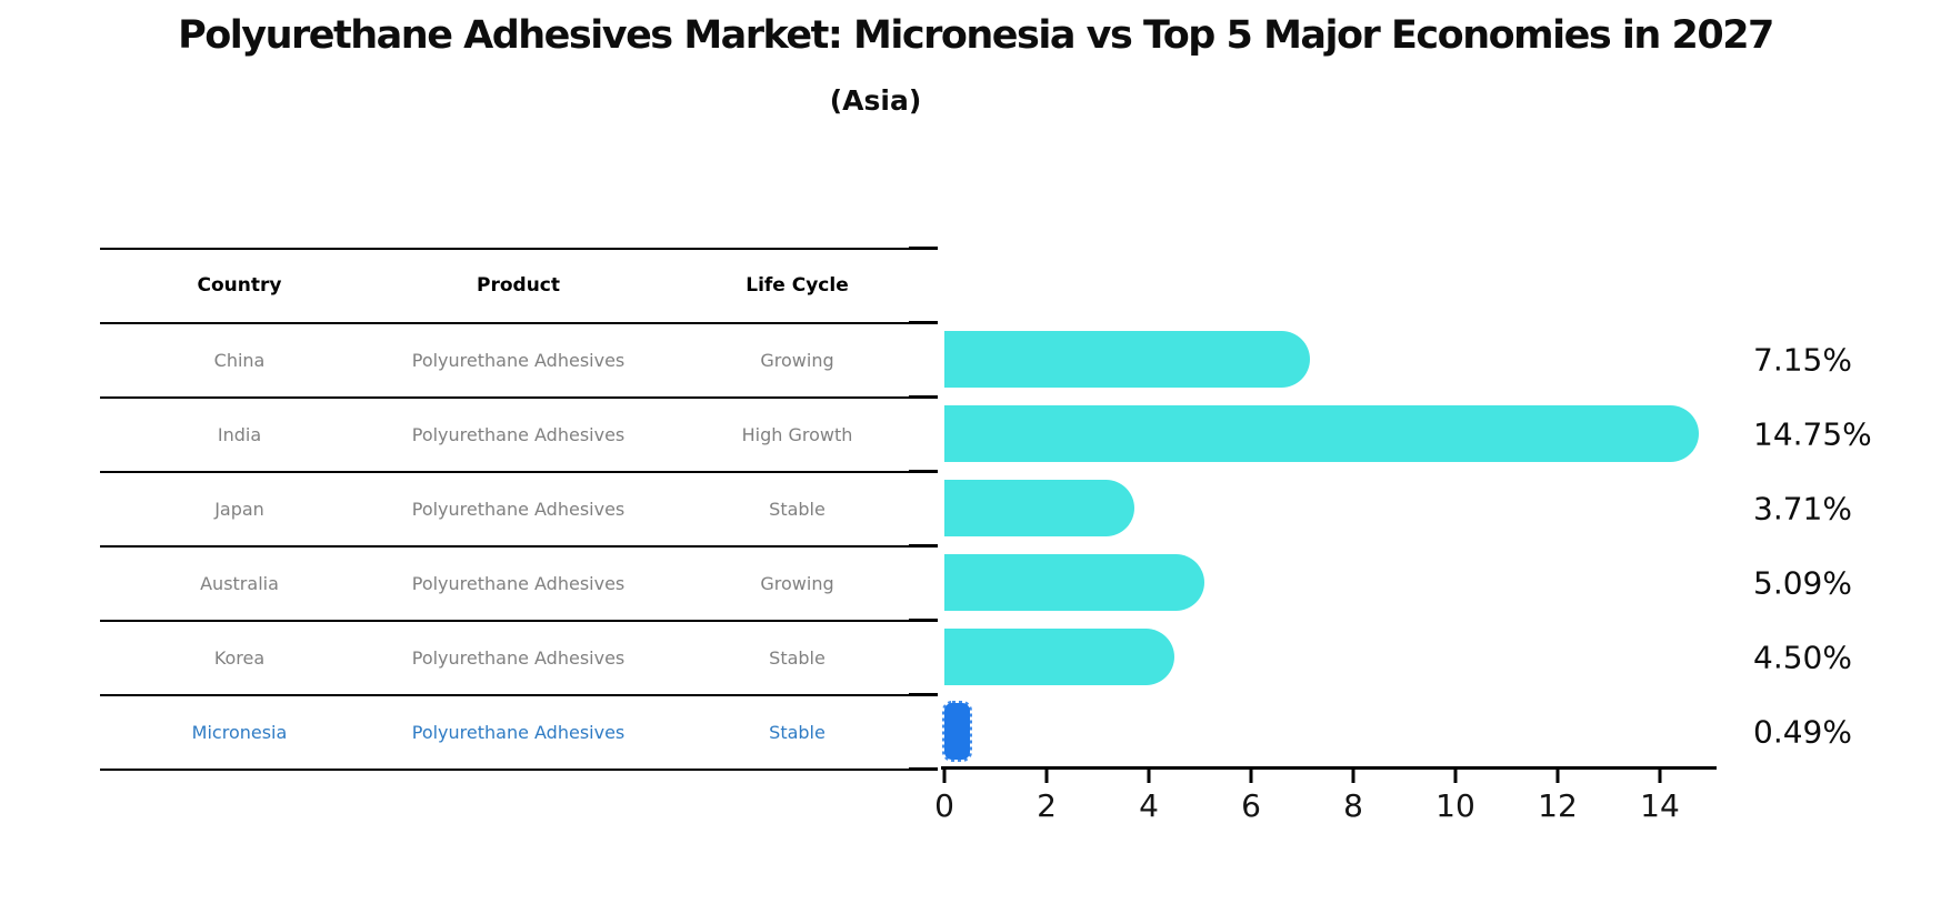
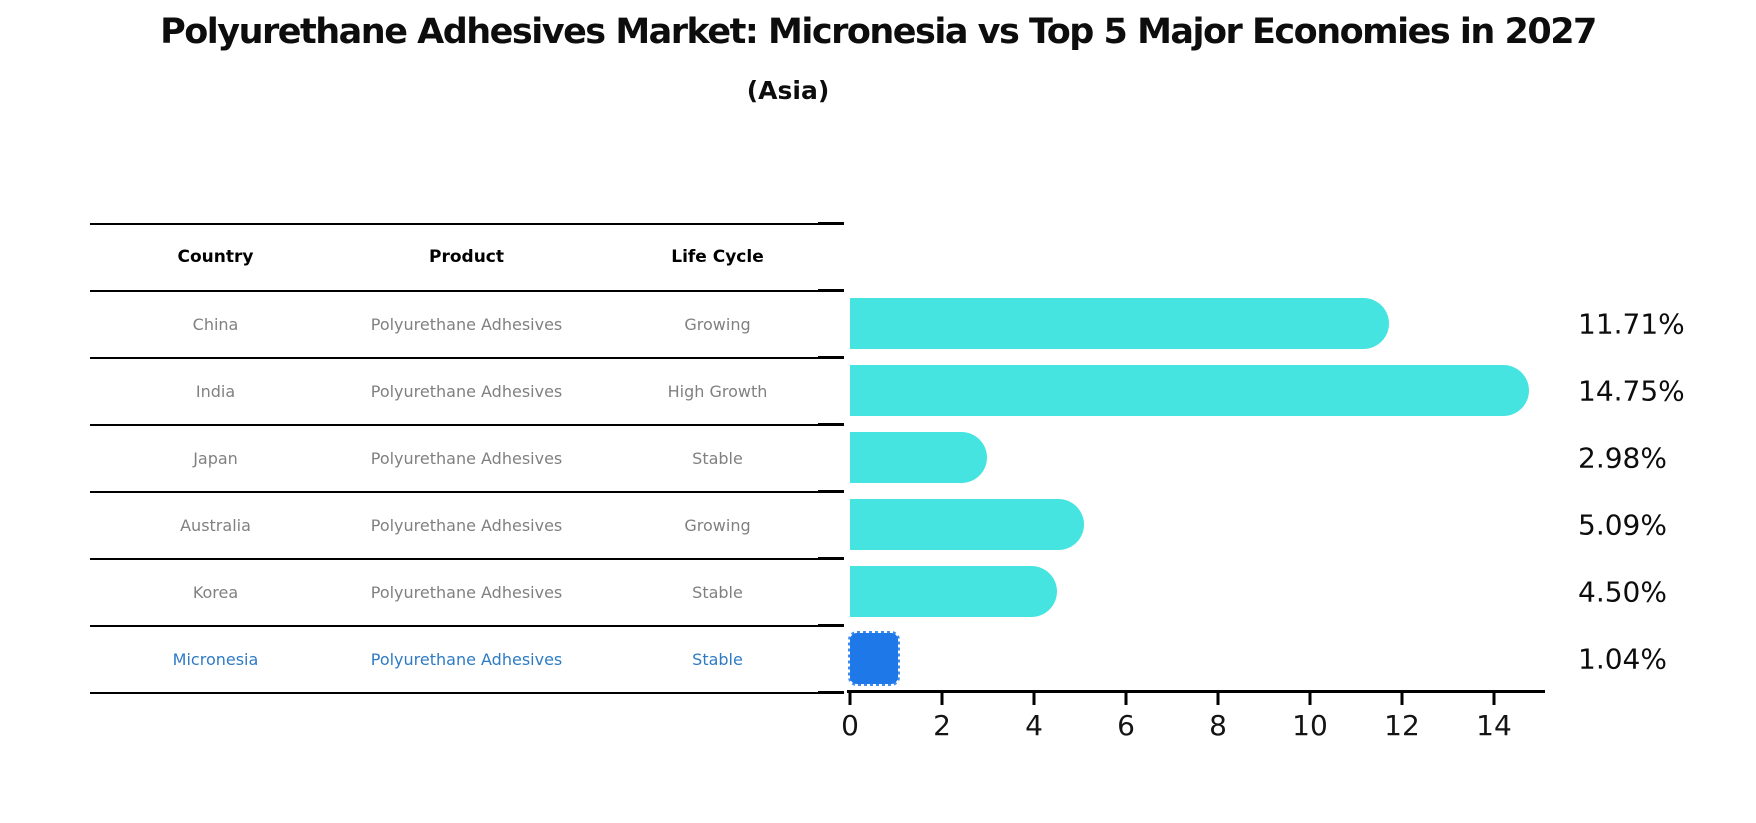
China: 7.15% -> 11.71%
Japan: 3.71% -> 2.98%
Micronesia: 0.49% -> 1.04%
